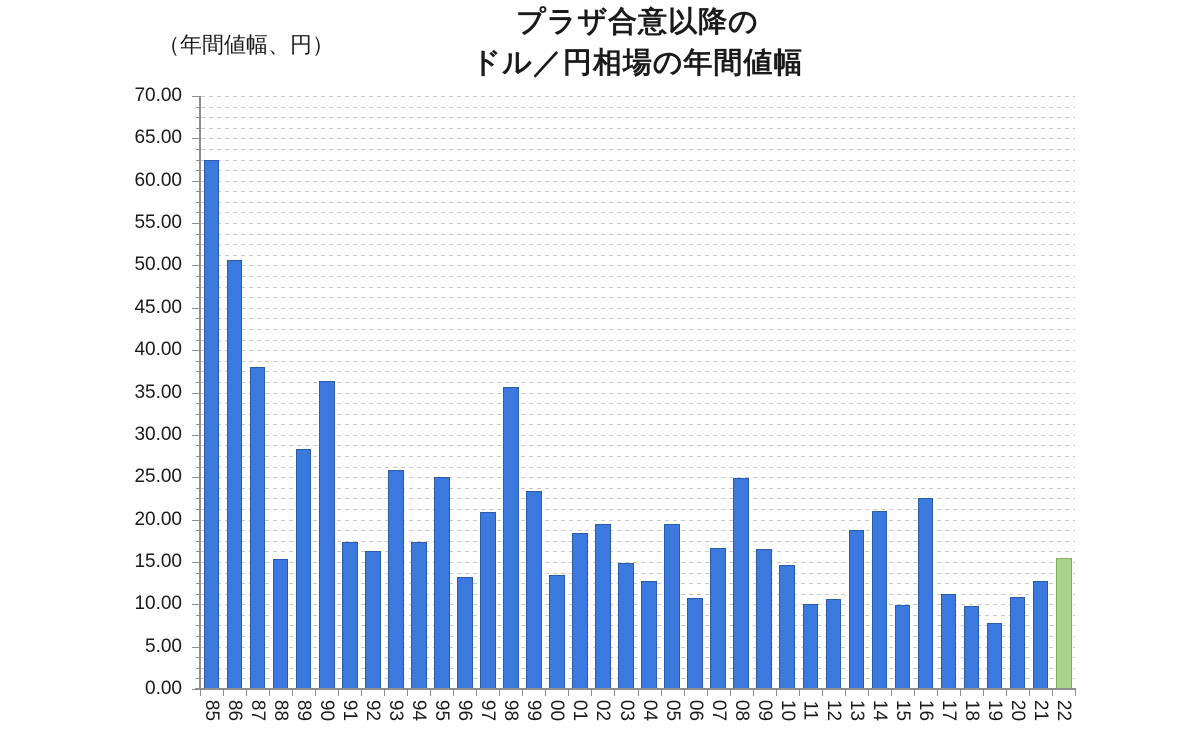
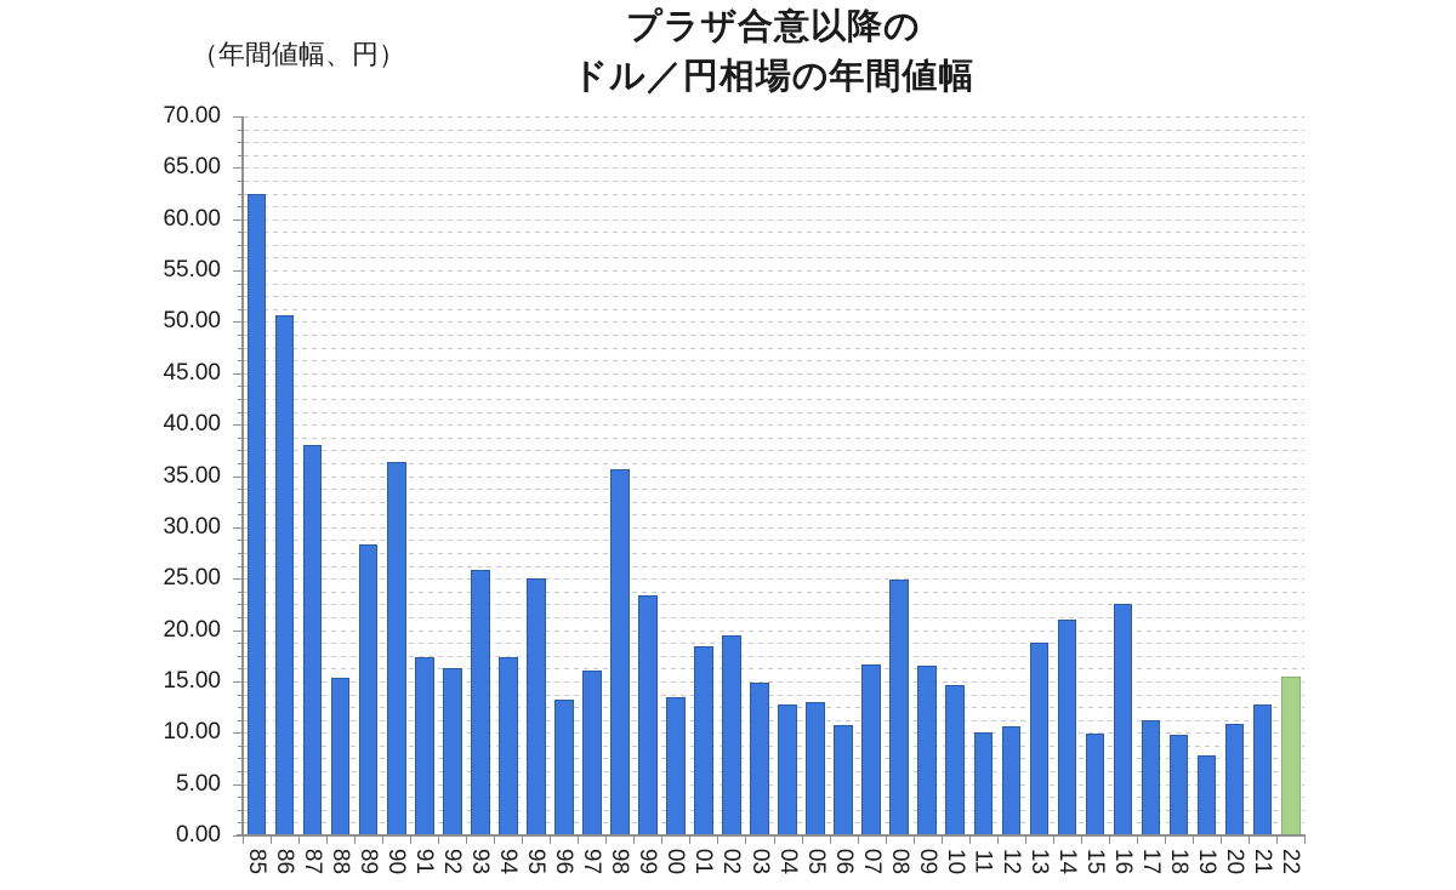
97: 21 -> 16
05: 20 -> 13
